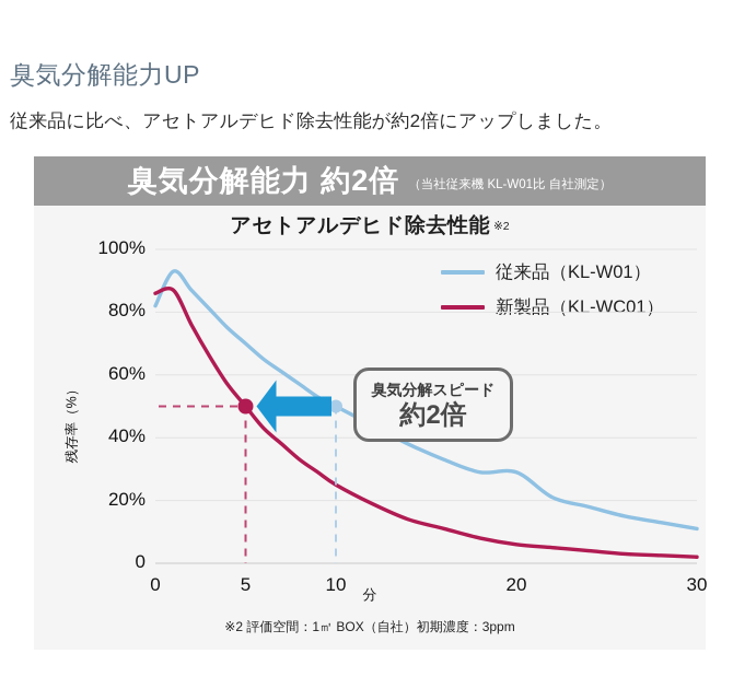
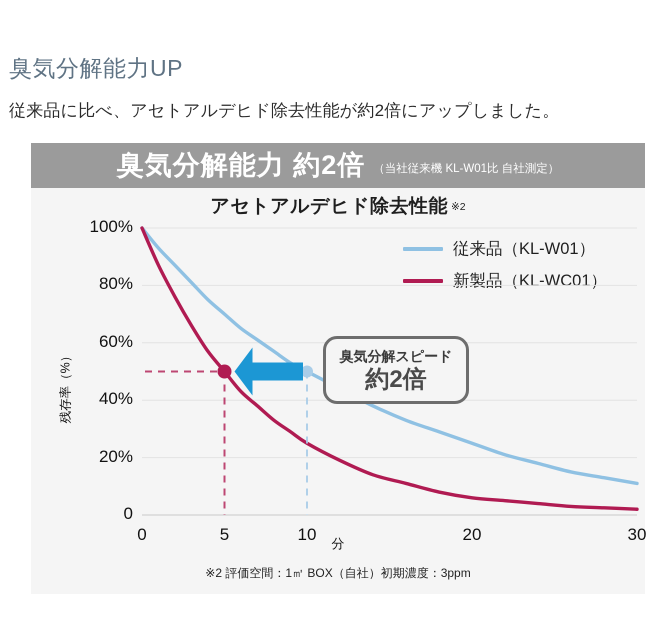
従来品（KL-W01）/0: 82% -> 100%
新製品（KL-WC01）/0: 86% -> 100%
従来品（KL-W01）/20: 29% -> 25%
